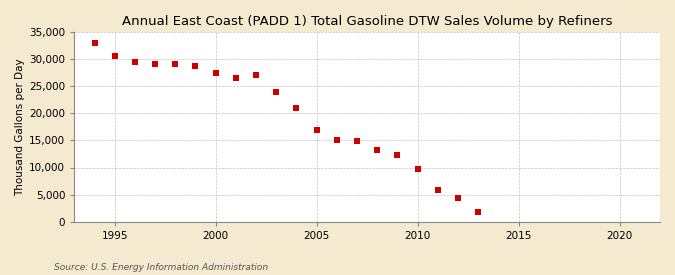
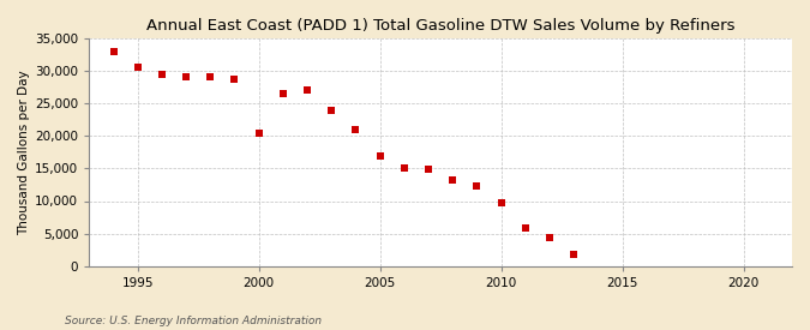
2000: 27,500 -> 20,400
